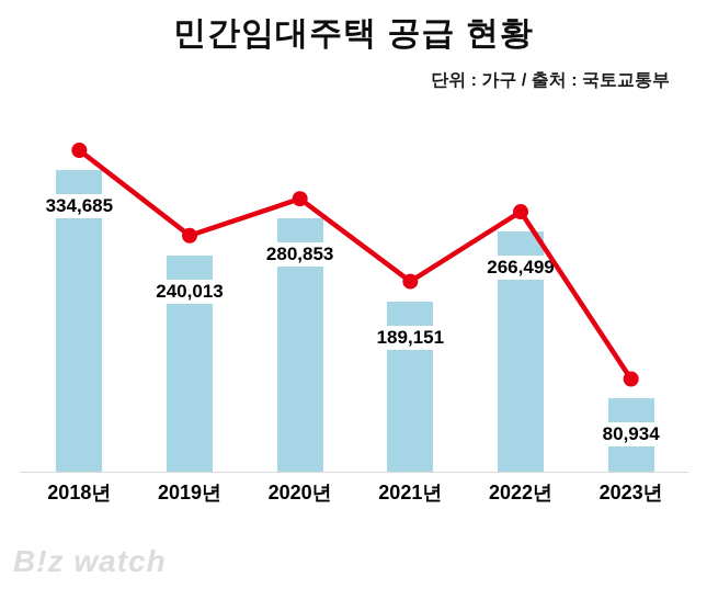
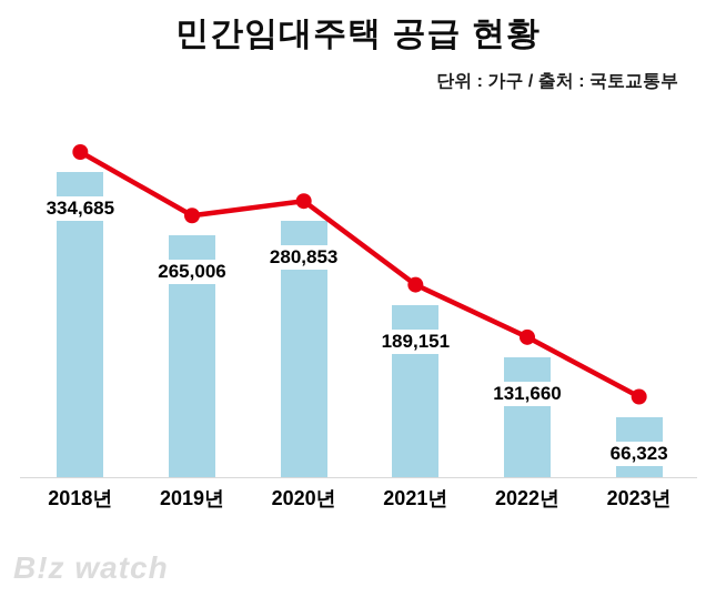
2019년: 240,013 -> 265,006
2022년: 266,499 -> 131,660
2023년: 80,934 -> 66,323
